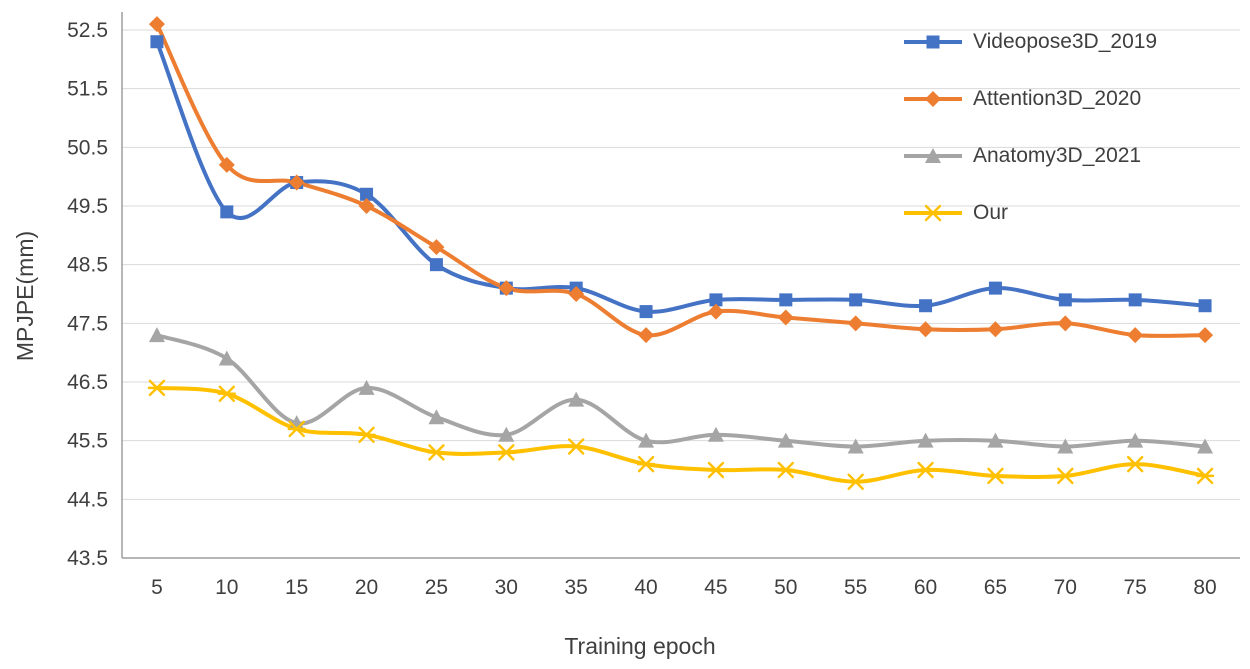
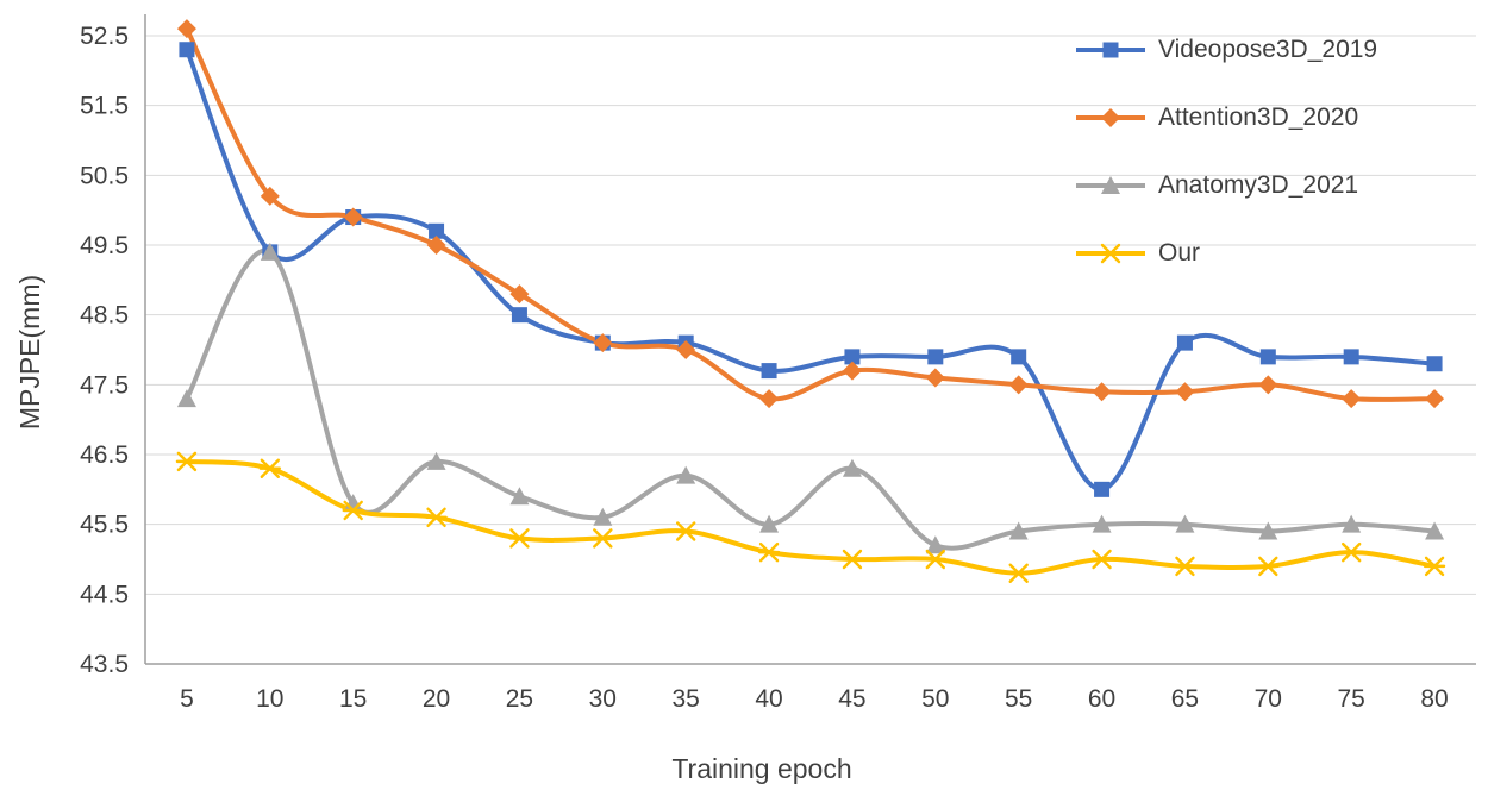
Anatomy3D_2021/10: 46.9 -> 49.4
Anatomy3D_2021/45: 45.6 -> 46.3
Anatomy3D_2021/50: 45.5 -> 45.2
Videopose3D_2019/60: 47.8 -> 46.0
